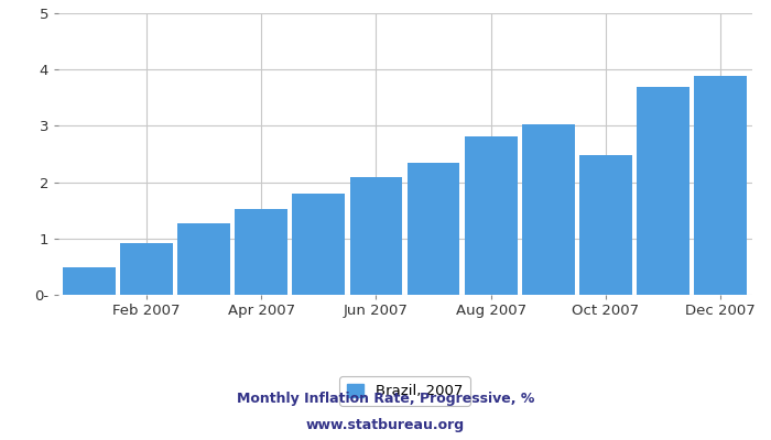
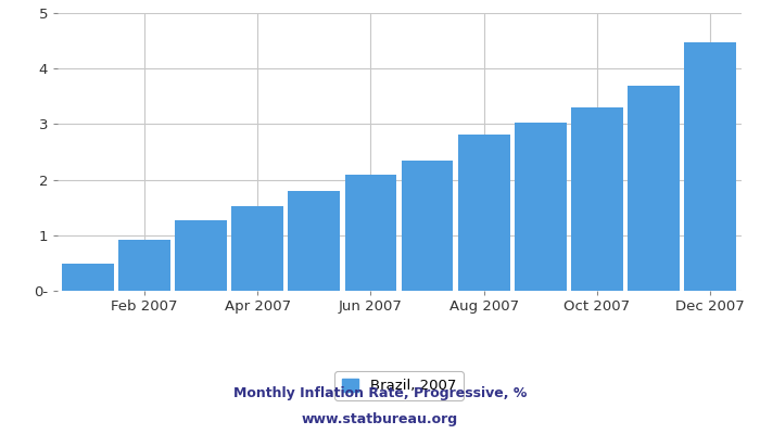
Oct 2007: 2.48 -> 3.30
Dec 2007: 3.88 -> 4.47
